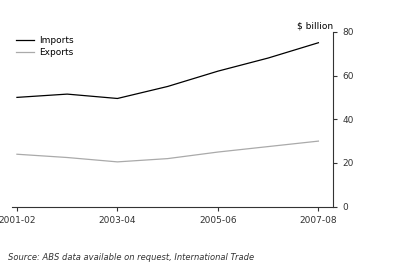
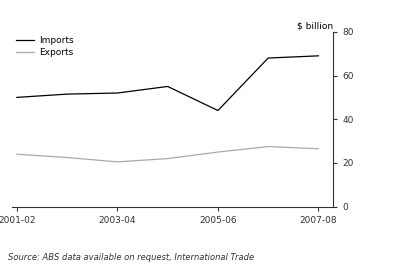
Imports/2003-04: 49.5 -> 52.0
Imports/2005-06: 62.0 -> 44.0
Imports/2007-08: 75.0 -> 69.0
Exports/2007-08: 30.0 -> 26.5
